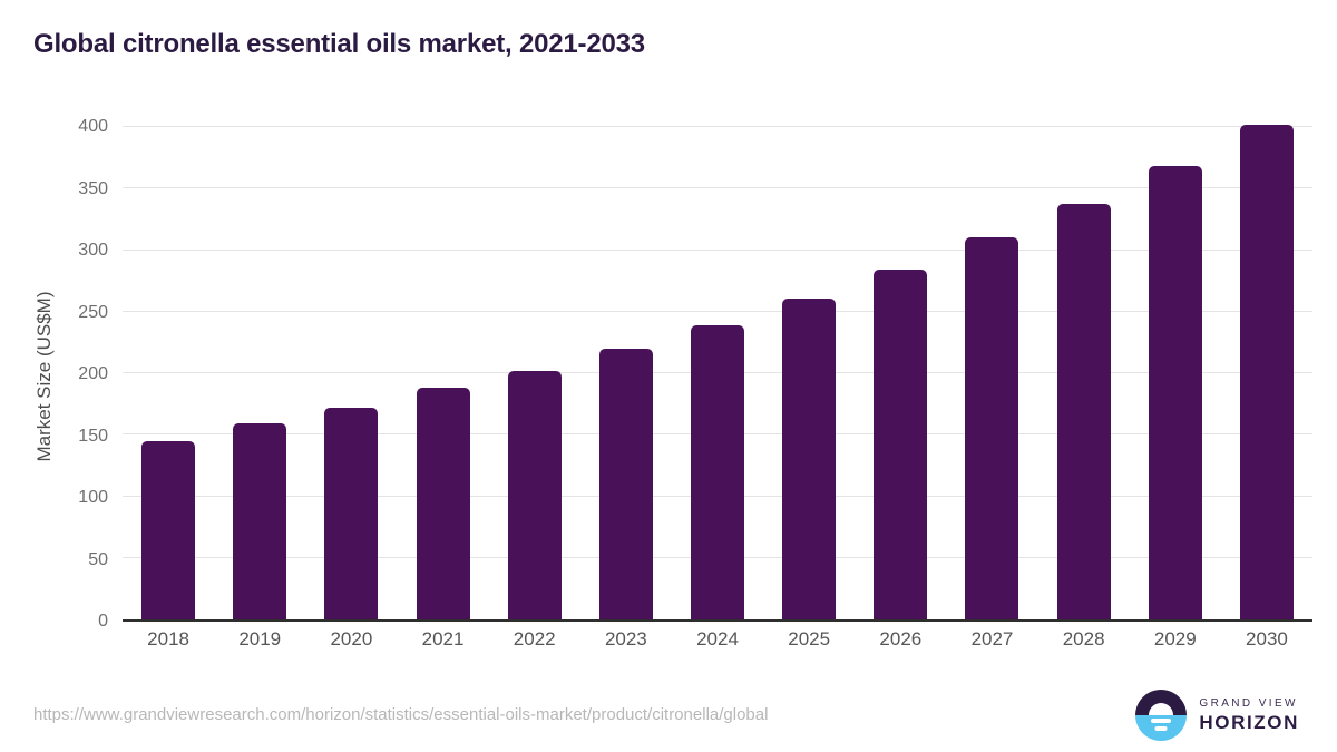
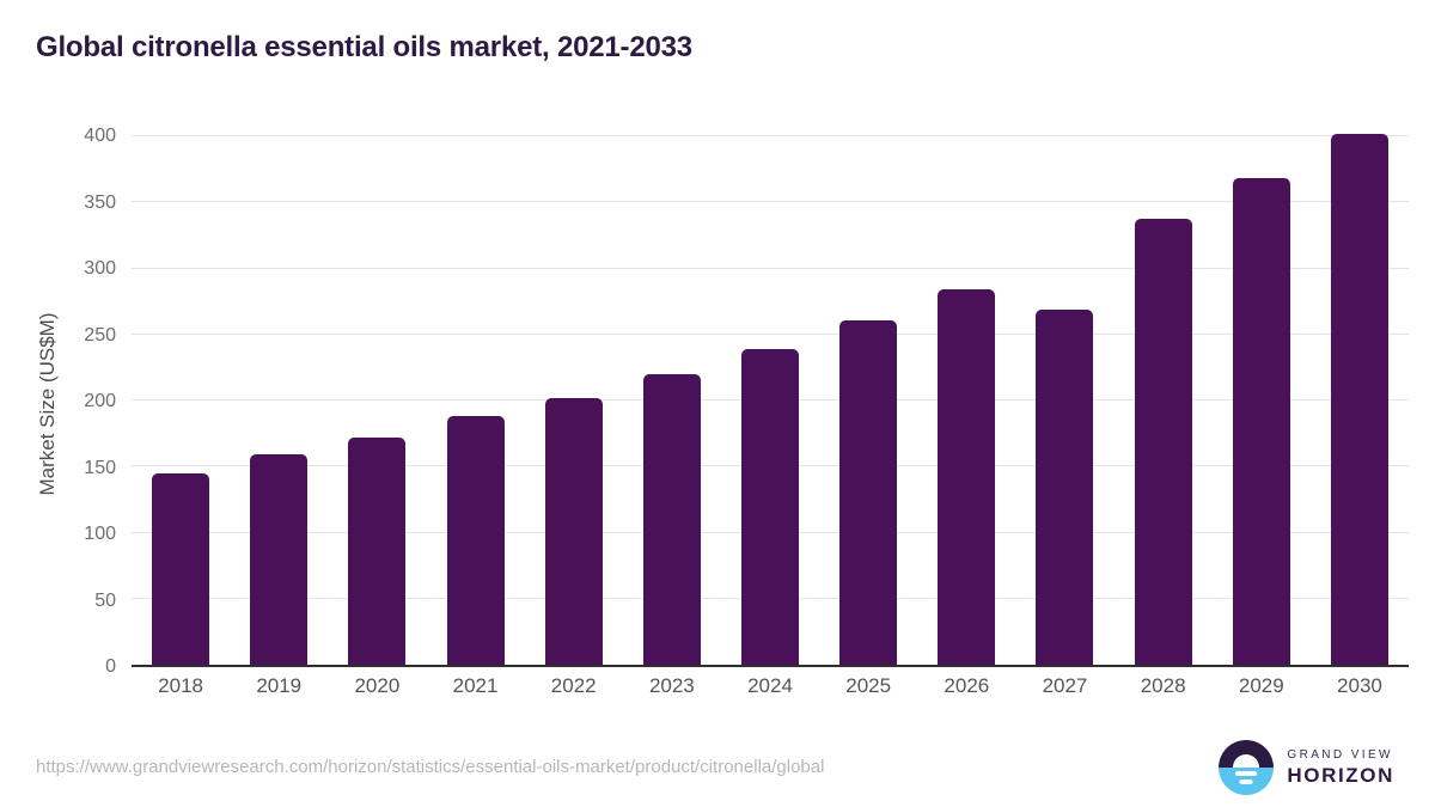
2027: 310 -> 269
